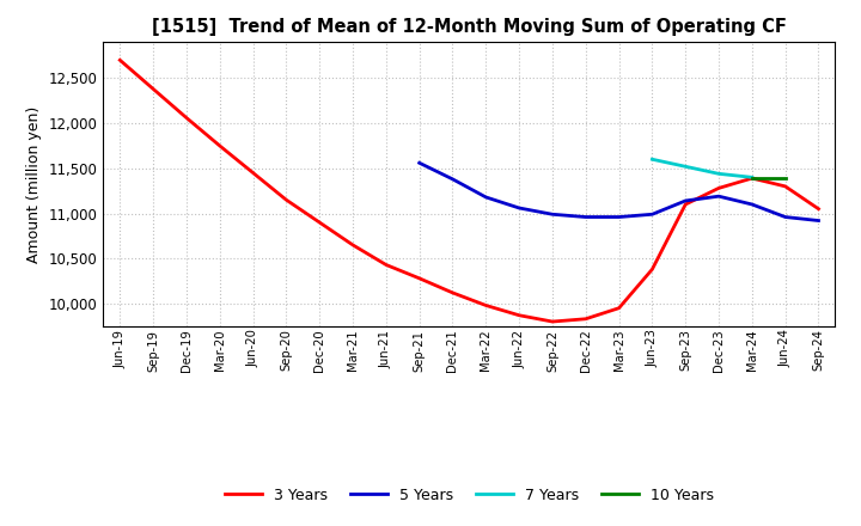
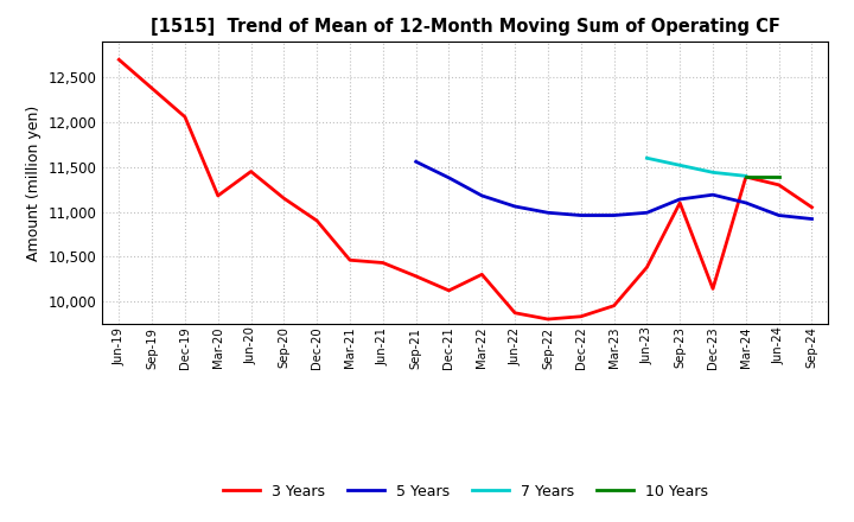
3 Years/Mar-20: 11,750 -> 11,180
3 Years/Mar-21: 10,650 -> 10,460
3 Years/Mar-22: 9,980 -> 10,300
3 Years/Dec-23: 11,280 -> 10,140
